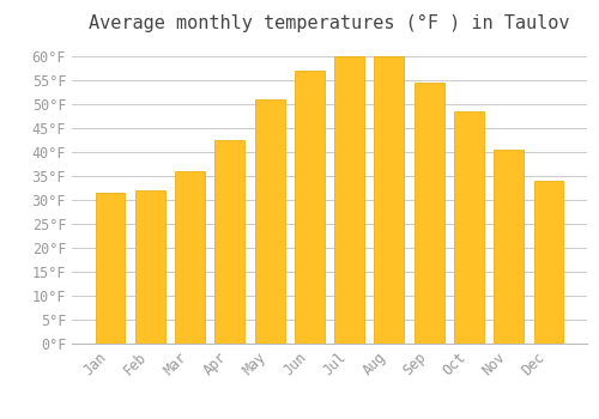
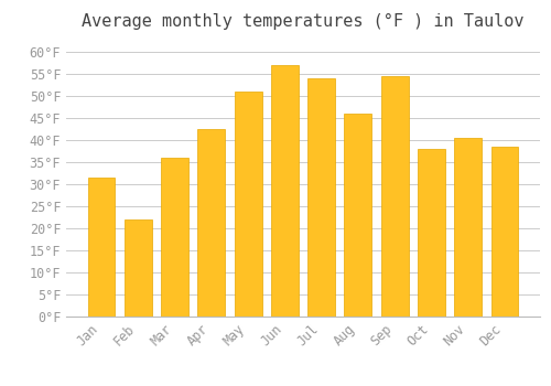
Feb: 32.0°F -> 22.0°F
Jul: 60.0°F -> 54.0°F
Aug: 60.0°F -> 46.0°F
Oct: 48.5°F -> 38.0°F
Dec: 34.0°F -> 38.5°F
